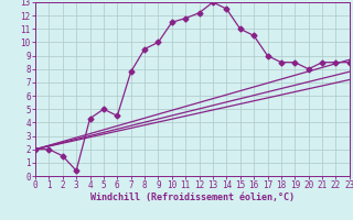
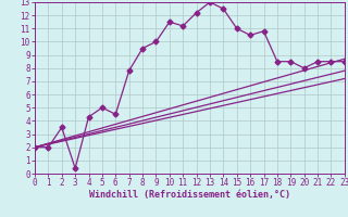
2: 1.5 -> 3.5
11: 11.8 -> 11.2
17: 9.0 -> 10.8
